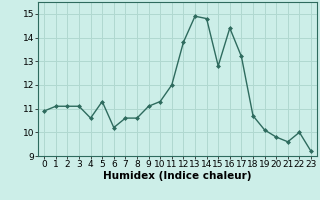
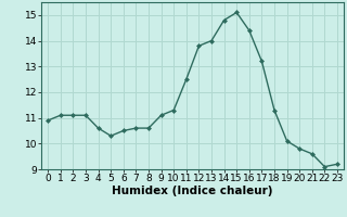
5: 11.3 -> 10.3
6: 10.2 -> 10.5
11: 12.0 -> 12.5
13: 14.9 -> 14.0
15: 12.8 -> 15.1
18: 10.7 -> 11.3
22: 10.0 -> 9.1
